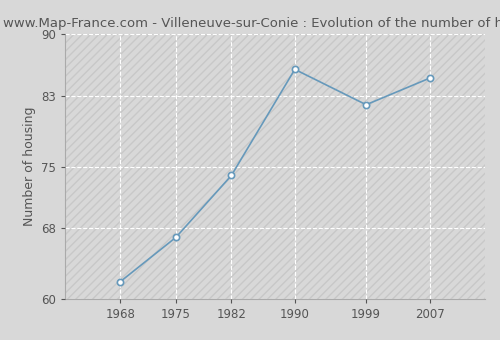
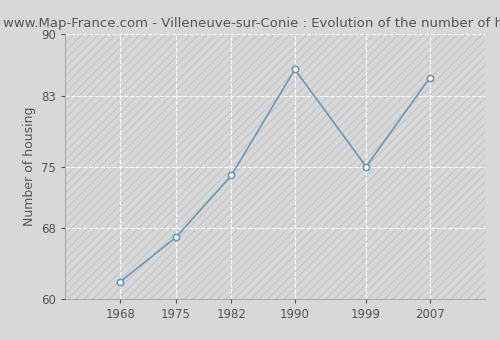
1999: 82 -> 75
